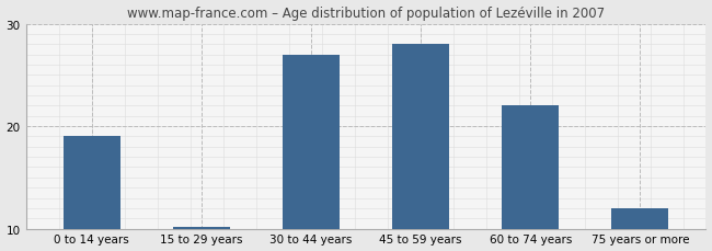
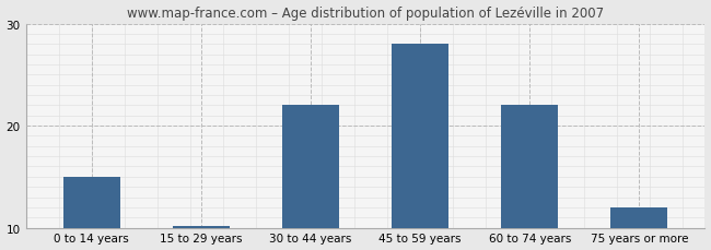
0 to 14 years: 19.0 -> 15.0
30 to 44 years: 27.0 -> 22.0
